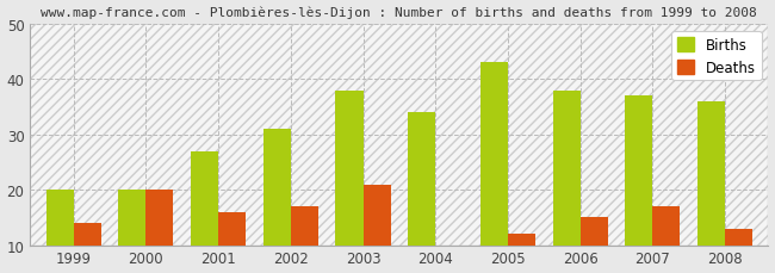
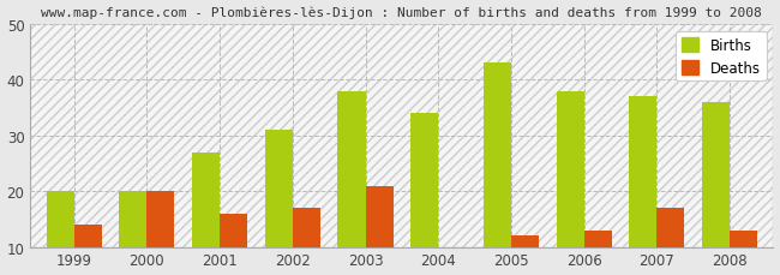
Deaths/2006: 15 -> 13
